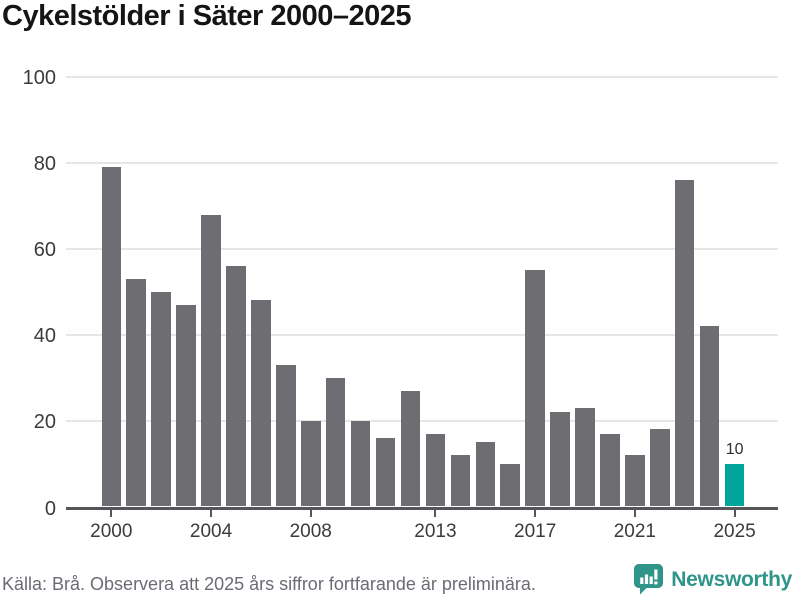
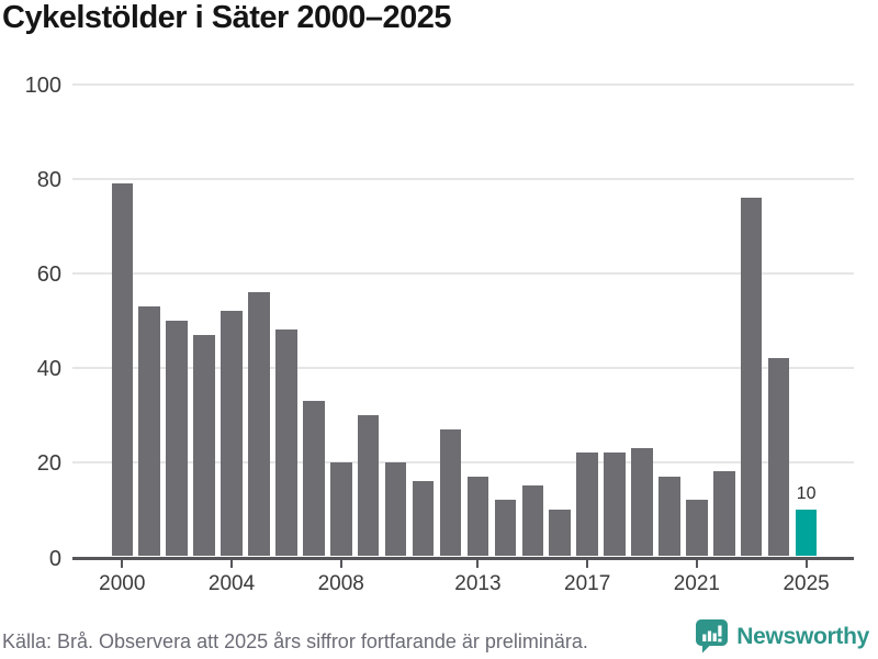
2004: 68 -> 52
2017: 55 -> 22
